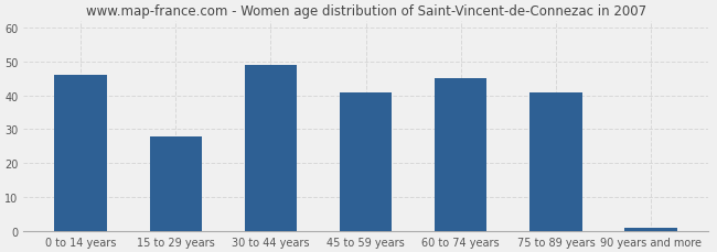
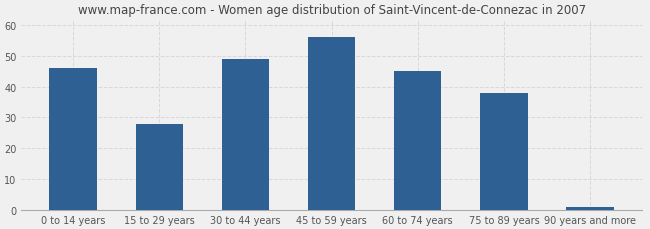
45 to 59 years: 41 -> 56
75 to 89 years: 41 -> 38
